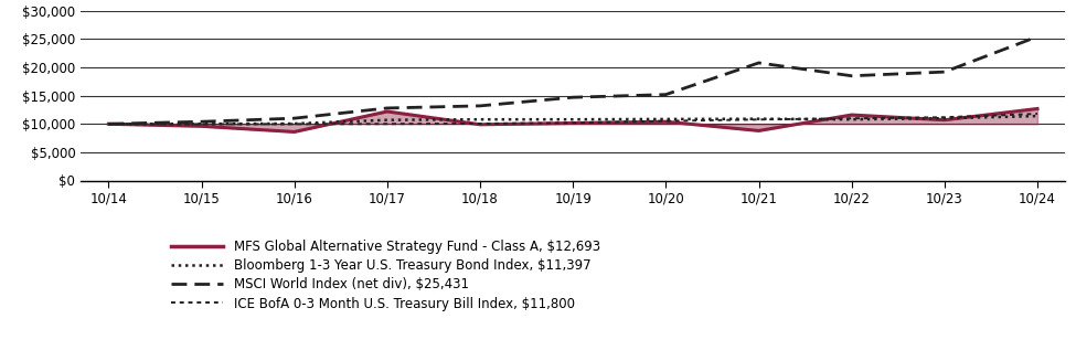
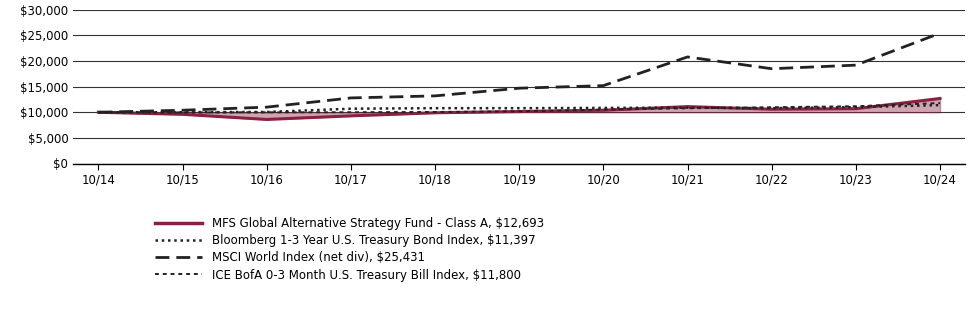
MFS Global Alternative Strategy Fund - Class A, $12,693/10/17: $12,200 -> $9,300
MFS Global Alternative Strategy Fund - Class A, $12,693/10/21: $8,800 -> $11,100
MFS Global Alternative Strategy Fund - Class A, $12,693/10/22: $11,600 -> $10,600
